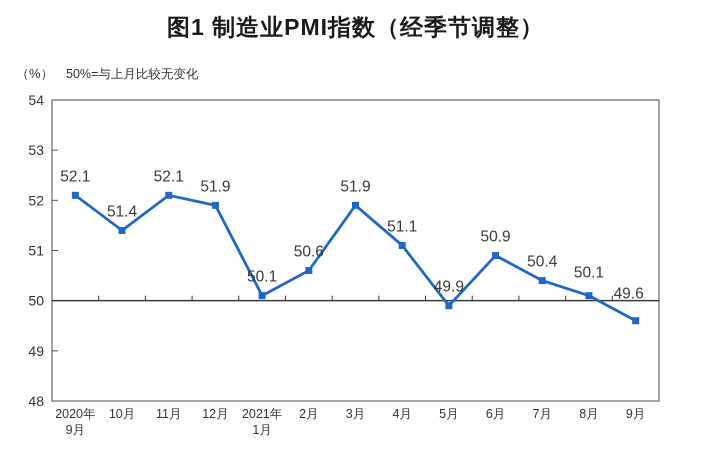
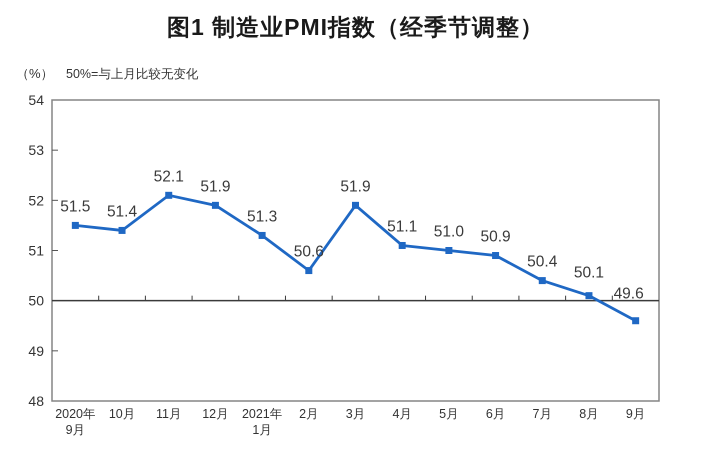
2020年 9月: 52.1 -> 51.5
2021年 1月: 50.1 -> 51.3
5月: 49.9 -> 51.0
